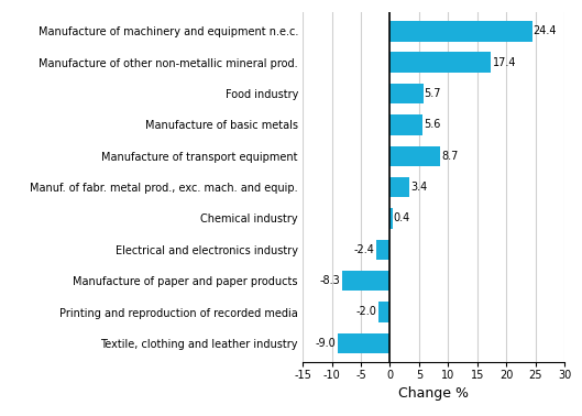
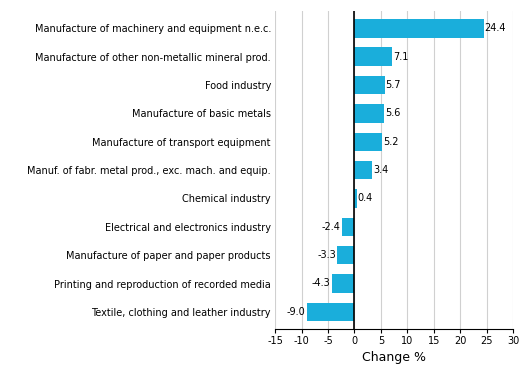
Manufacture of other non-metallic mineral prod.: 17.4 -> 7.1
Manufacture of transport equipment: 8.7 -> 5.2
Manufacture of paper and paper products: -8.3 -> -3.3
Printing and reproduction of recorded media: -2.0 -> -4.3
